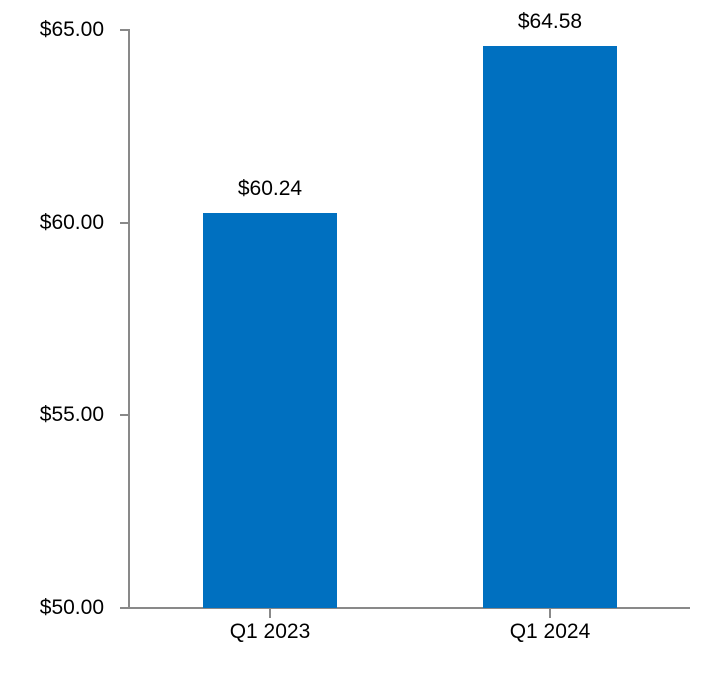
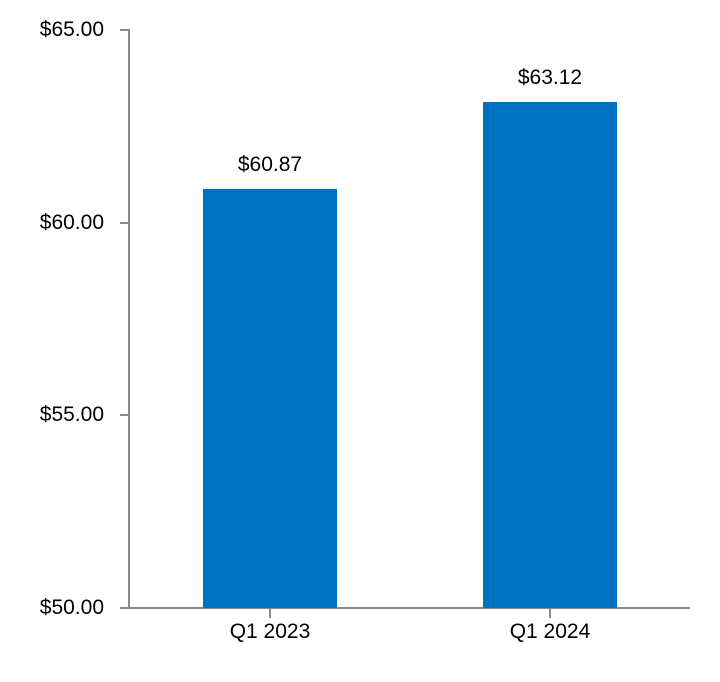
Q1 2023: $60.24 -> $60.87
Q1 2024: $64.58 -> $63.12
